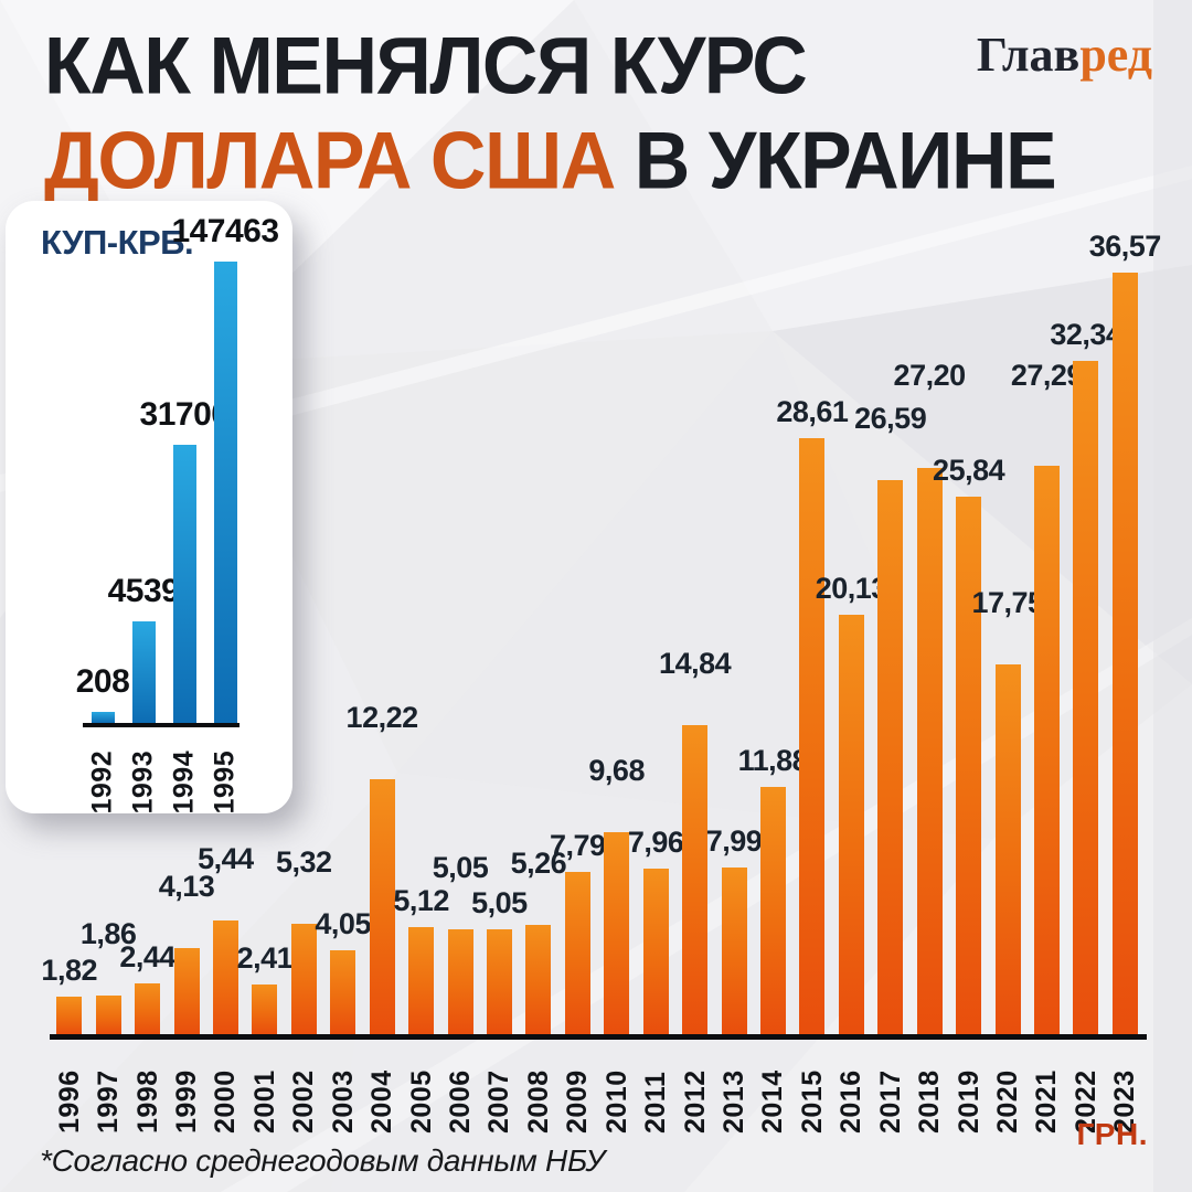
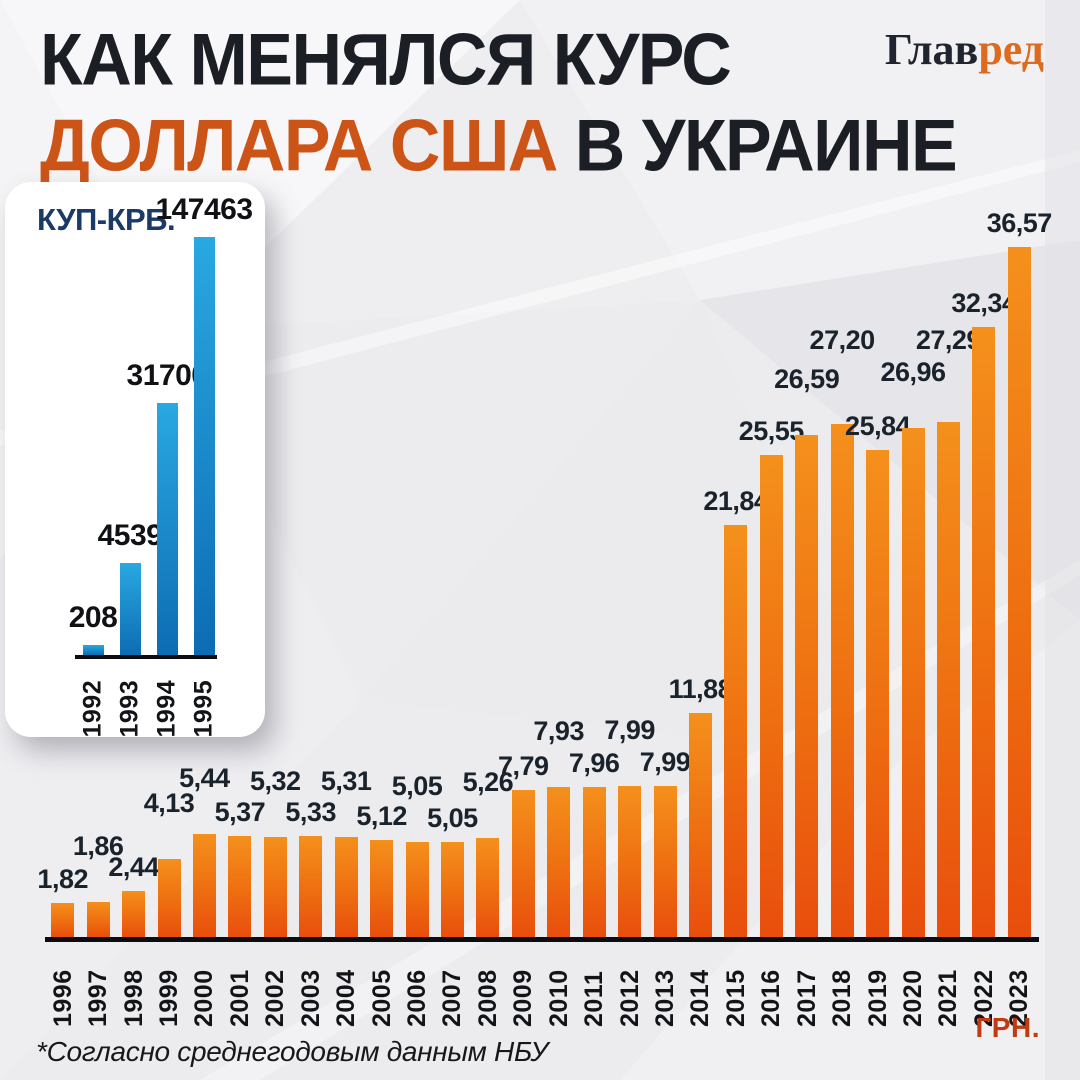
КАК МЕНЯЛСЯ КУРС ДОЛЛАРА США В УКРАИНЕ/2001: 2,41 -> 5,37
КАК МЕНЯЛСЯ КУРС ДОЛЛАРА США В УКРАИНЕ/2003: 4,05 -> 5,33
КАК МЕНЯЛСЯ КУРС ДОЛЛАРА США В УКРАИНЕ/2004: 12,22 -> 5,31
КАК МЕНЯЛСЯ КУРС ДОЛЛАРА США В УКРАИНЕ/2010: 9,68 -> 7,93
КАК МЕНЯЛСЯ КУРС ДОЛЛАРА США В УКРАИНЕ/2012: 14,84 -> 7,99
КАК МЕНЯЛСЯ КУРС ДОЛЛАРА США В УКРАИНЕ/2015: 28,61 -> 21,84
КАК МЕНЯЛСЯ КУРС ДОЛЛАРА США В УКРАИНЕ/2016: 20,13 -> 25,55
КАК МЕНЯЛСЯ КУРС ДОЛЛАРА США В УКРАИНЕ/2020: 17,75 -> 26,96
